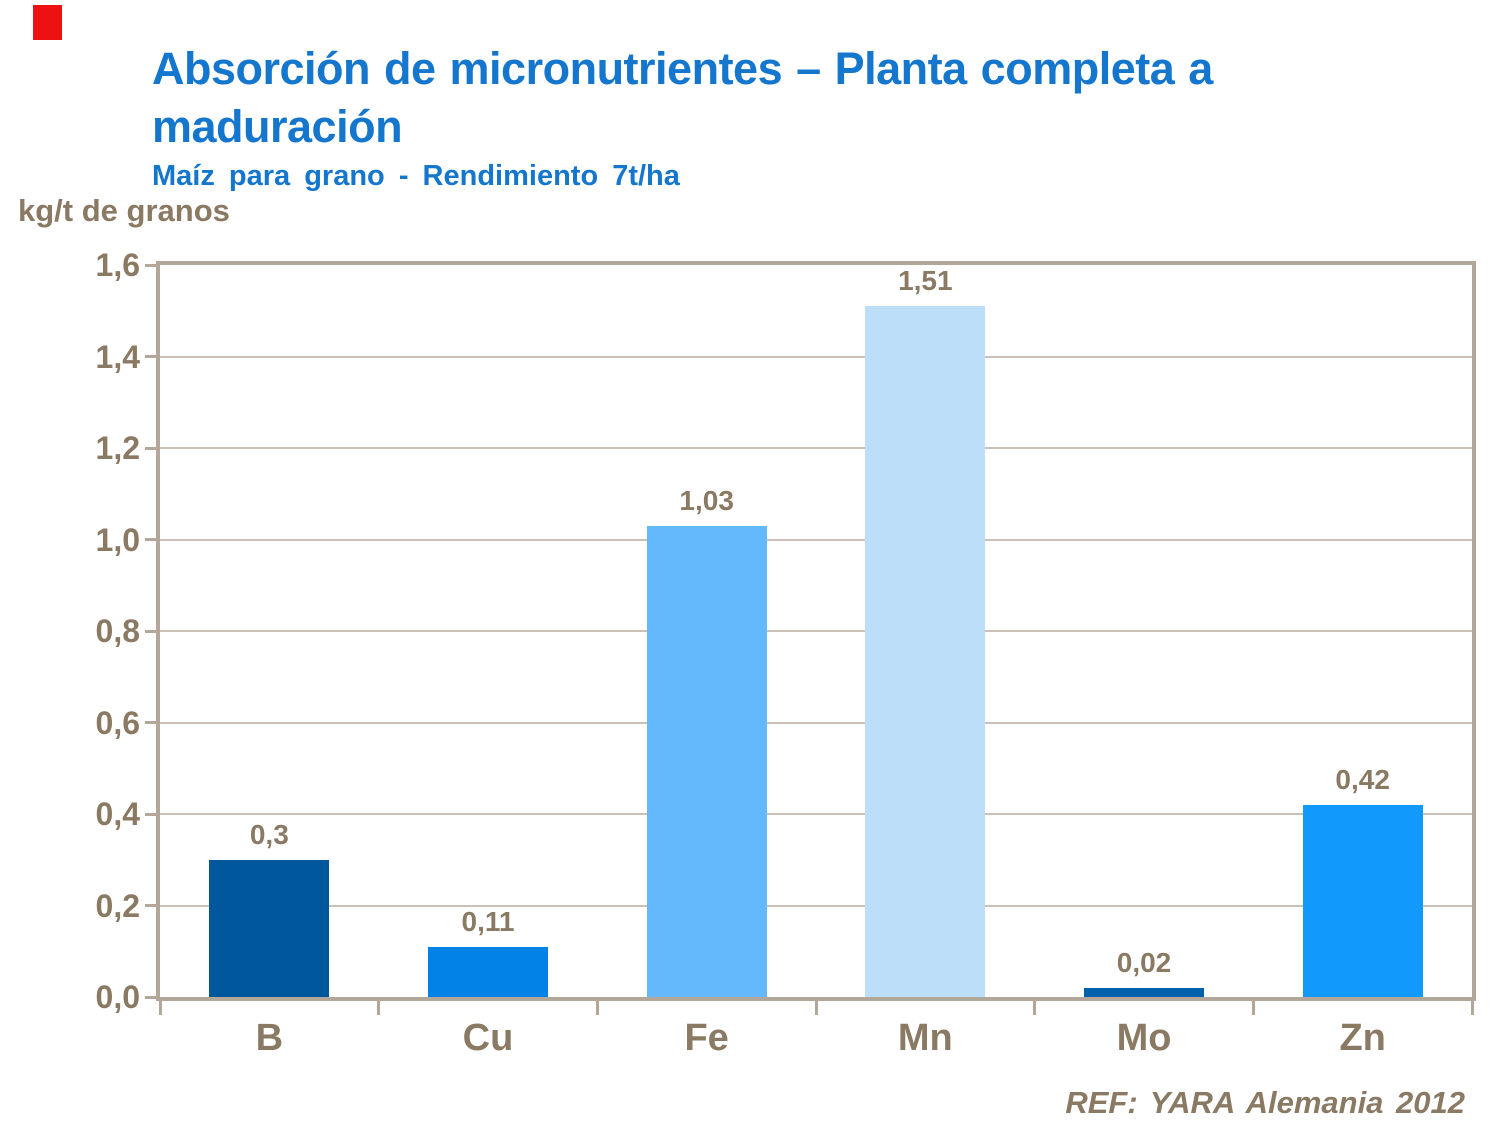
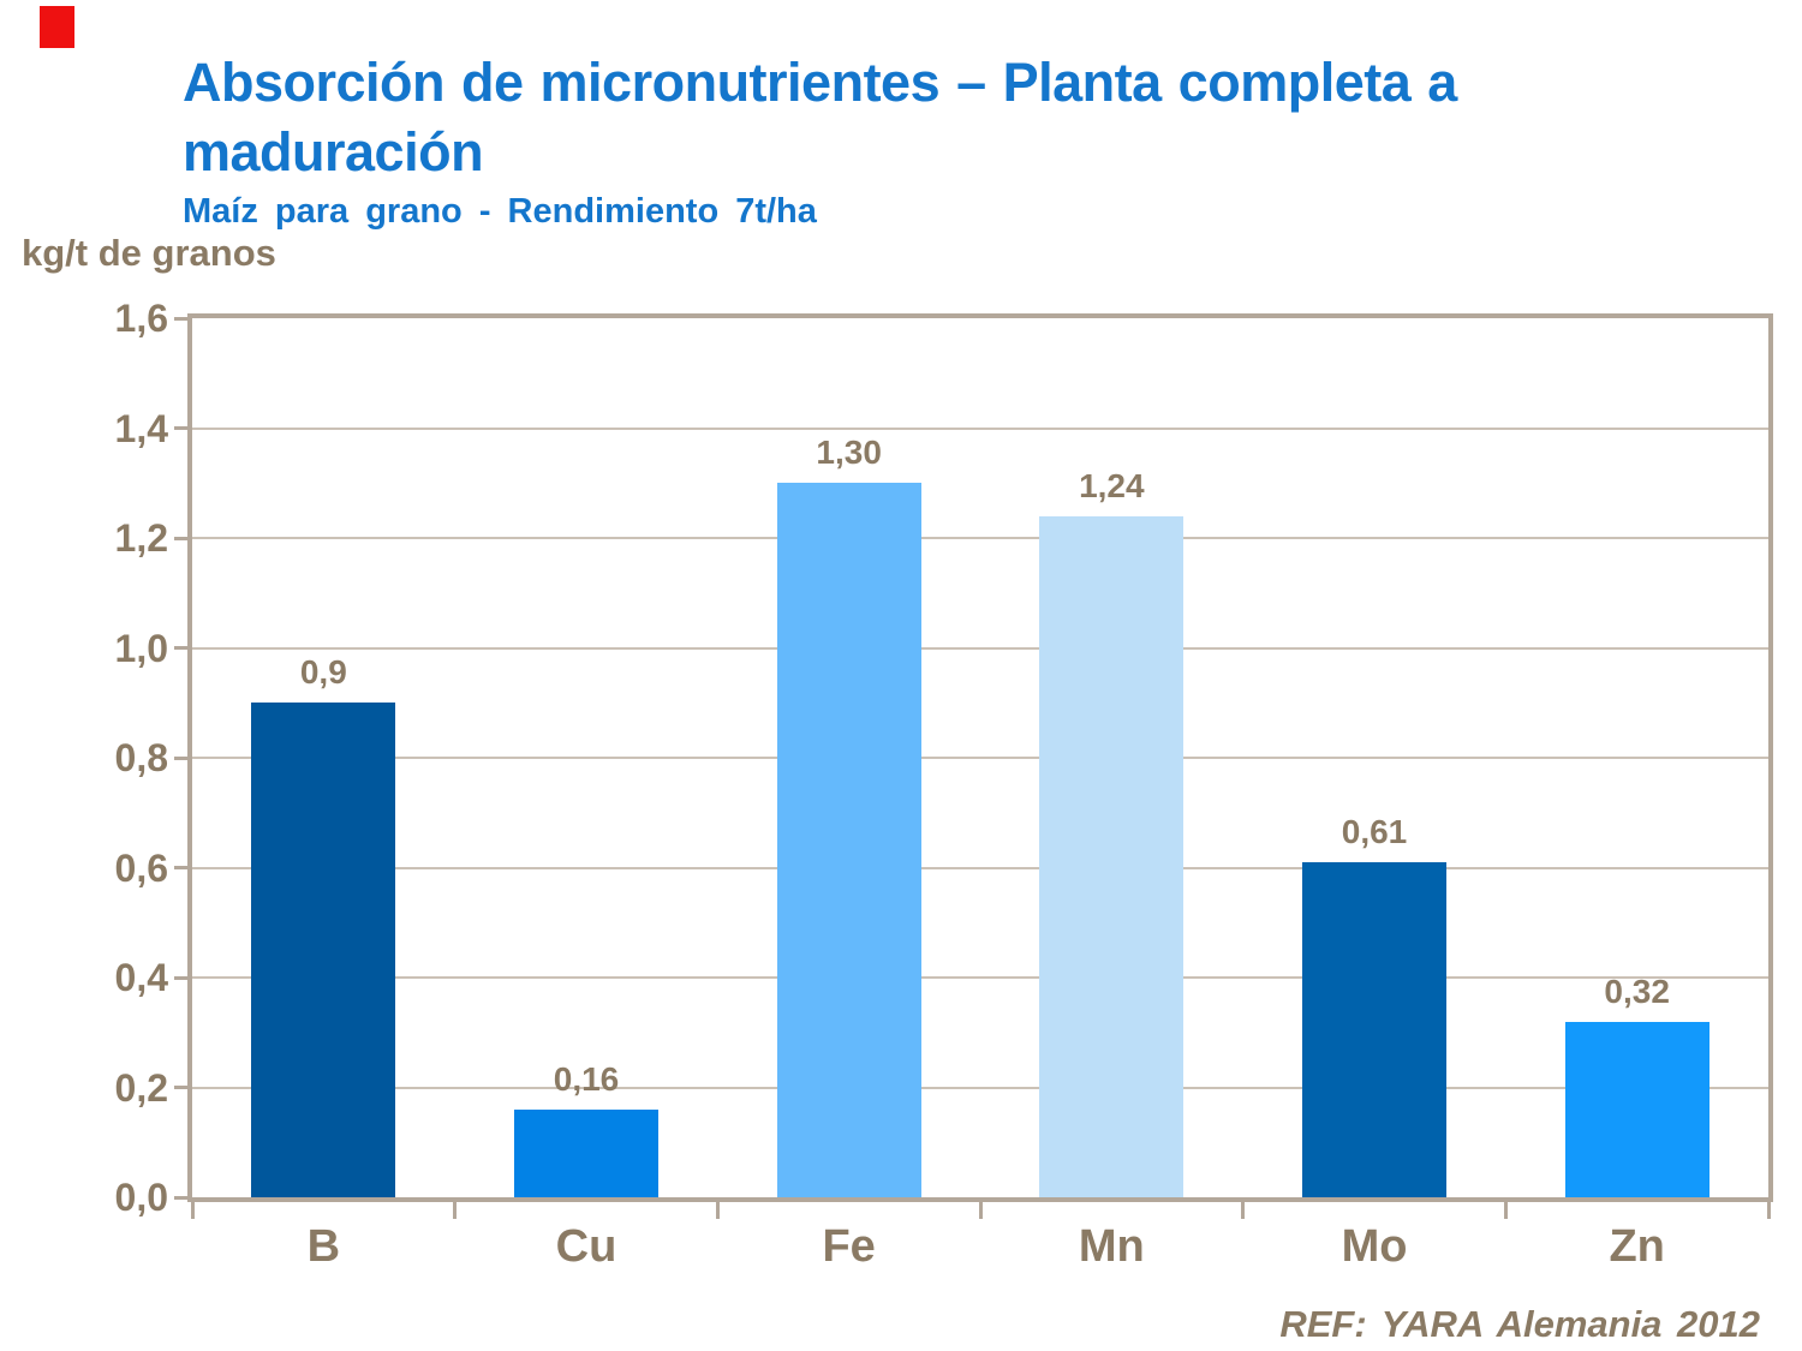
B: 0,3 -> 0,9
Cu: 0,11 -> 0,16
Fe: 1,03 -> 1,30
Mn: 1,51 -> 1,24
Mo: 0,02 -> 0,61
Zn: 0,42 -> 0,32
